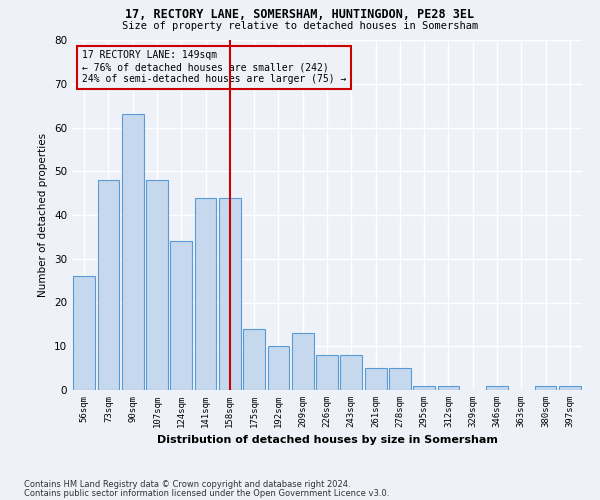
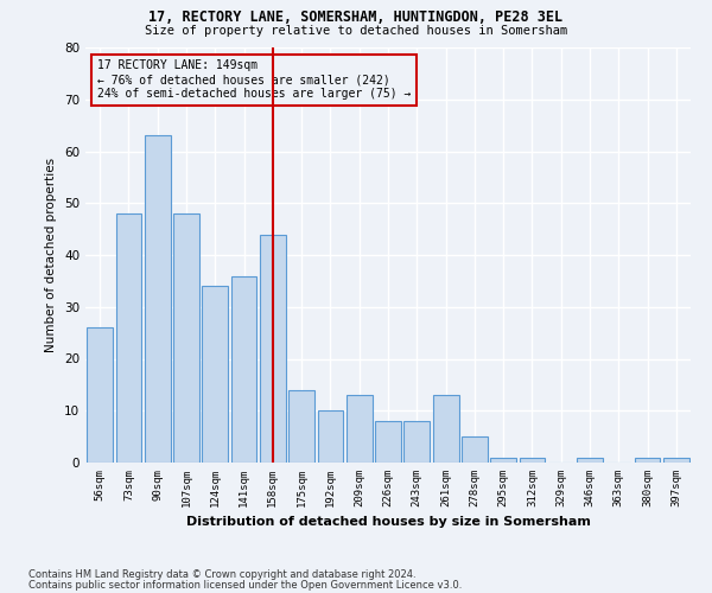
141sqm: 44 -> 36
261sqm: 5 -> 13
